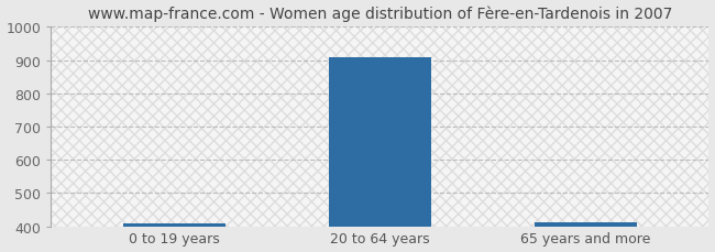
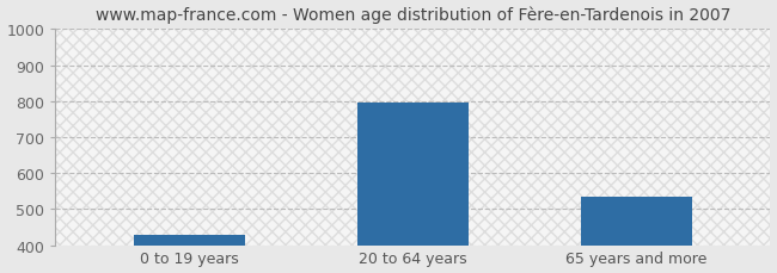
0 to 19 years: 408 -> 430
20 to 64 years: 908 -> 795
65 years and more: 413 -> 535
